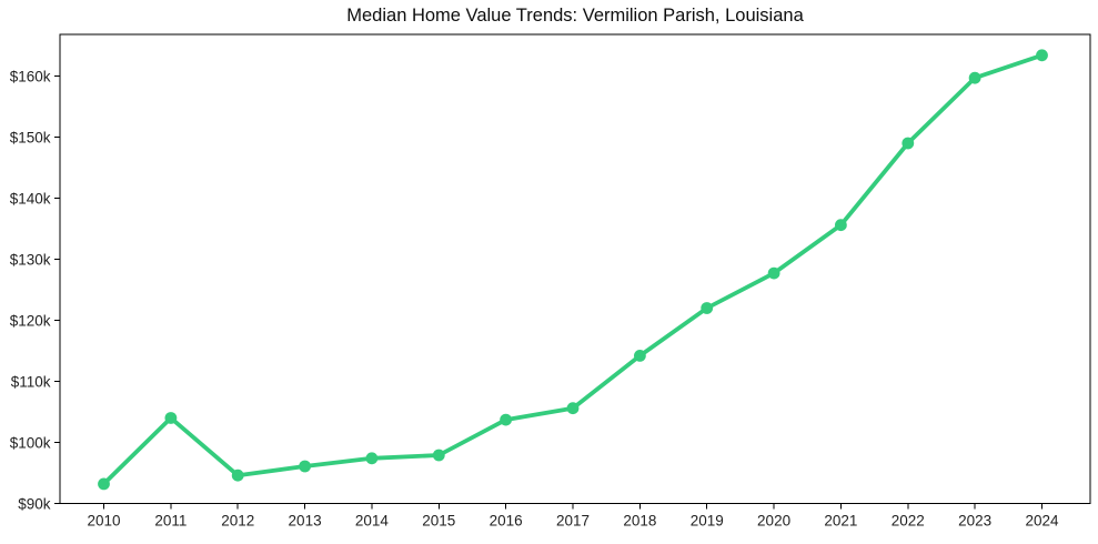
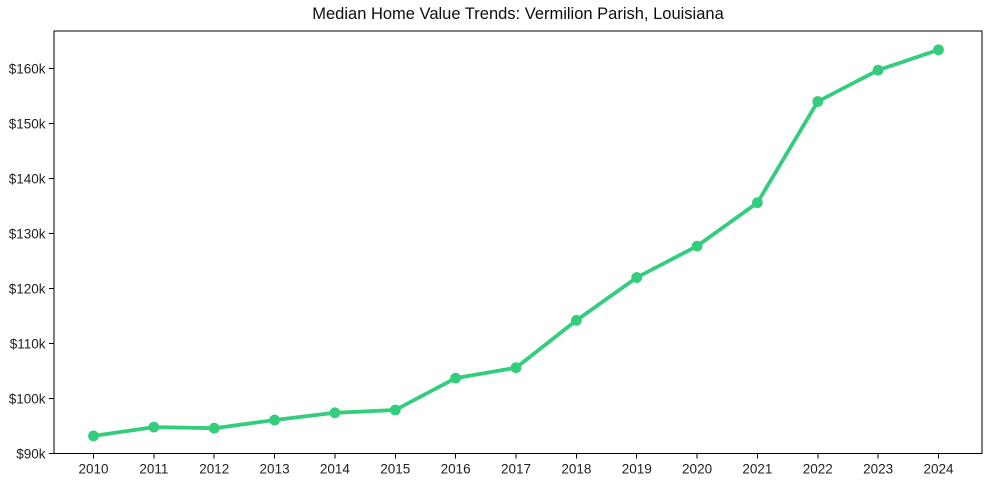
2011: $104k -> $95k
2022: $149k -> $154k
